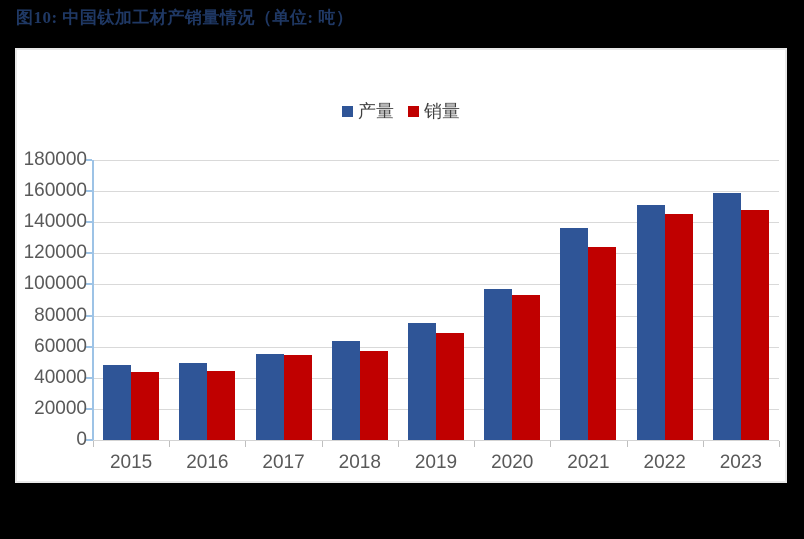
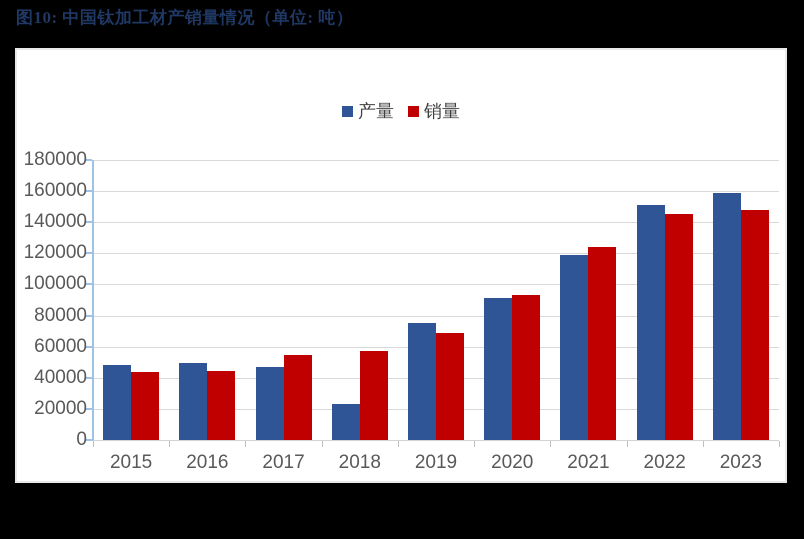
产量/2017: 55000 -> 47000
产量/2018: 64000 -> 23000
产量/2020: 97000 -> 91000
产量/2021: 136000 -> 119000
